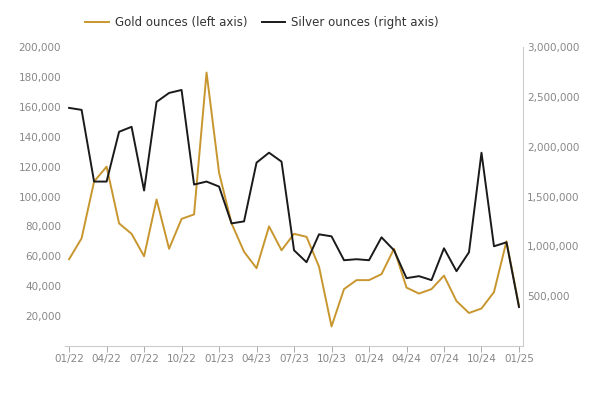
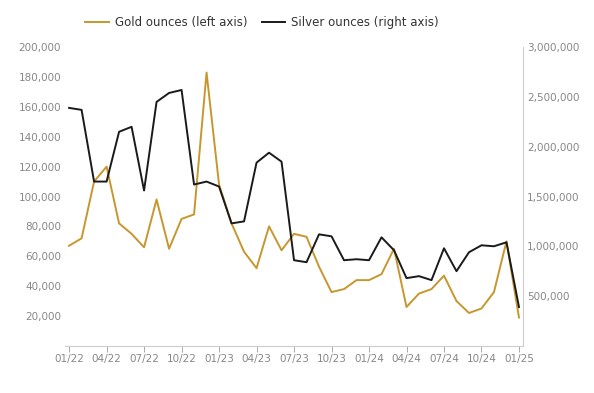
Gold ounces (left axis)/01/22: 58,000 -> 67,000
Gold ounces (left axis)/07/22: 60,000 -> 66,000
Gold ounces (left axis)/01/23: 116,000 -> 108,000
Silver ounces (right axis)/07/23: 960,000 -> 860,000
Gold ounces (left axis)/10/23: 13,000 -> 36,000
Gold ounces (left axis)/04/24: 39,000 -> 26,000
Silver ounces (right axis)/10/24: 1,940,000 -> 1,010,000
Gold ounces (left axis)/01/25: 27,000 -> 19,000
